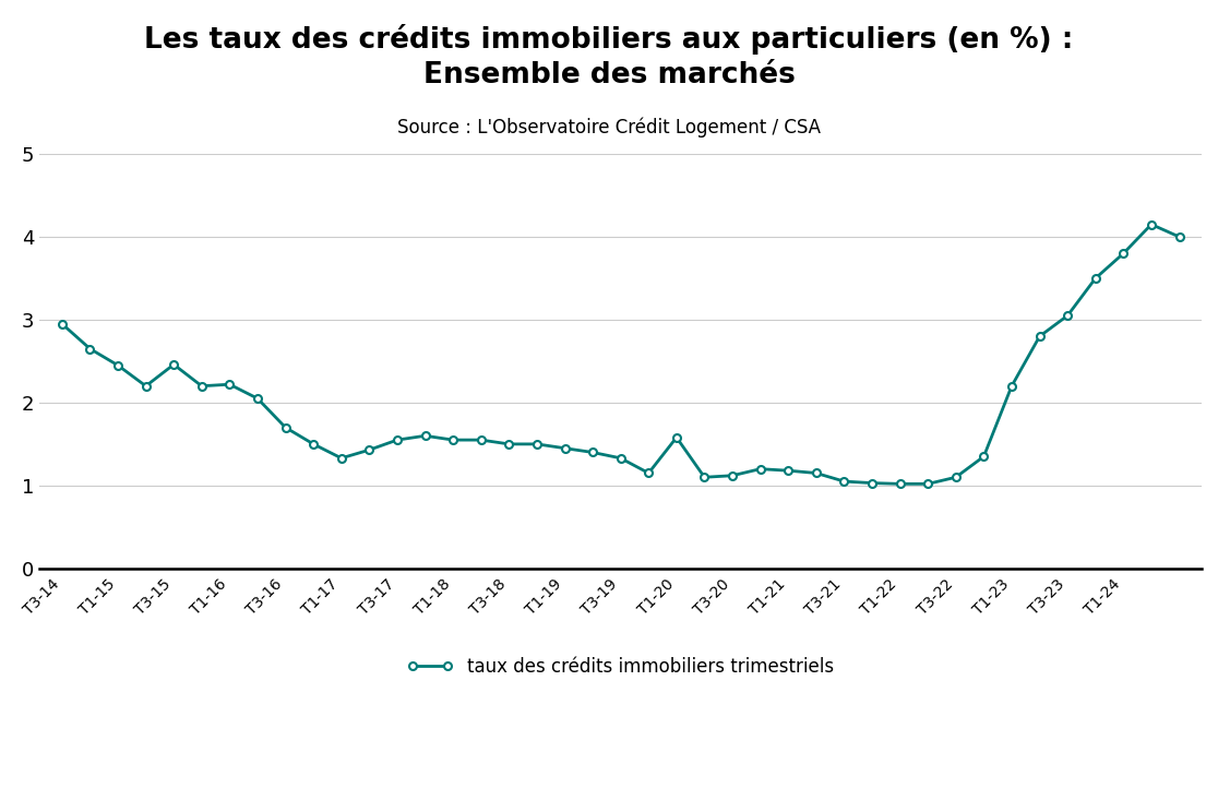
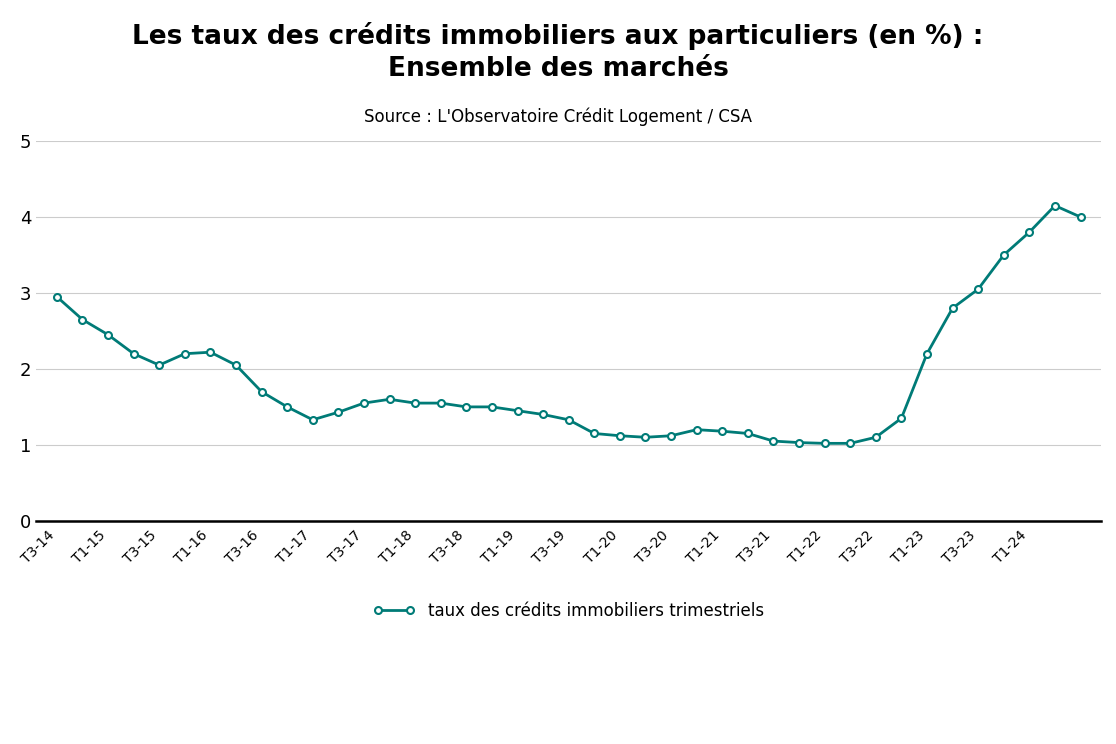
T3-15: 2.46 -> 2.05
T1-20: 1.58 -> 1.12
